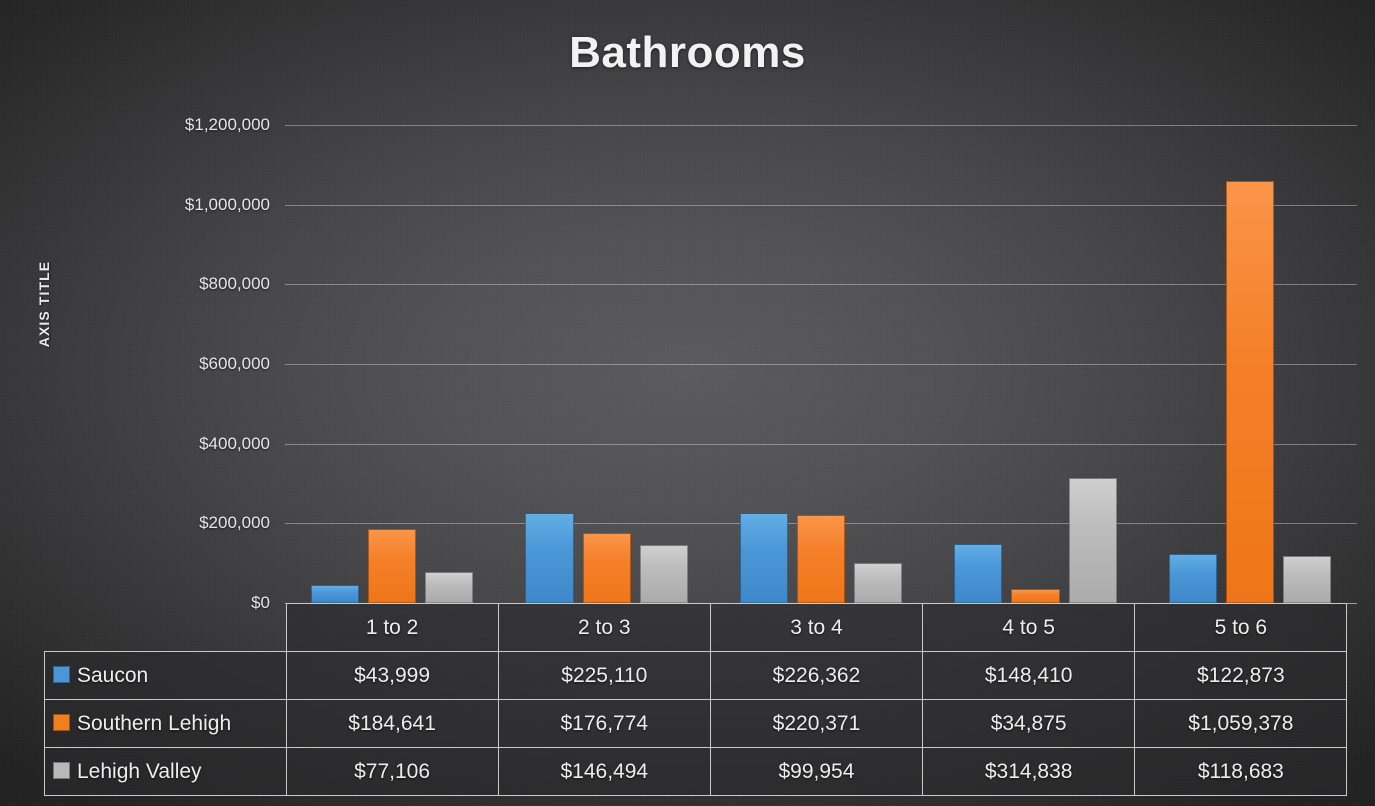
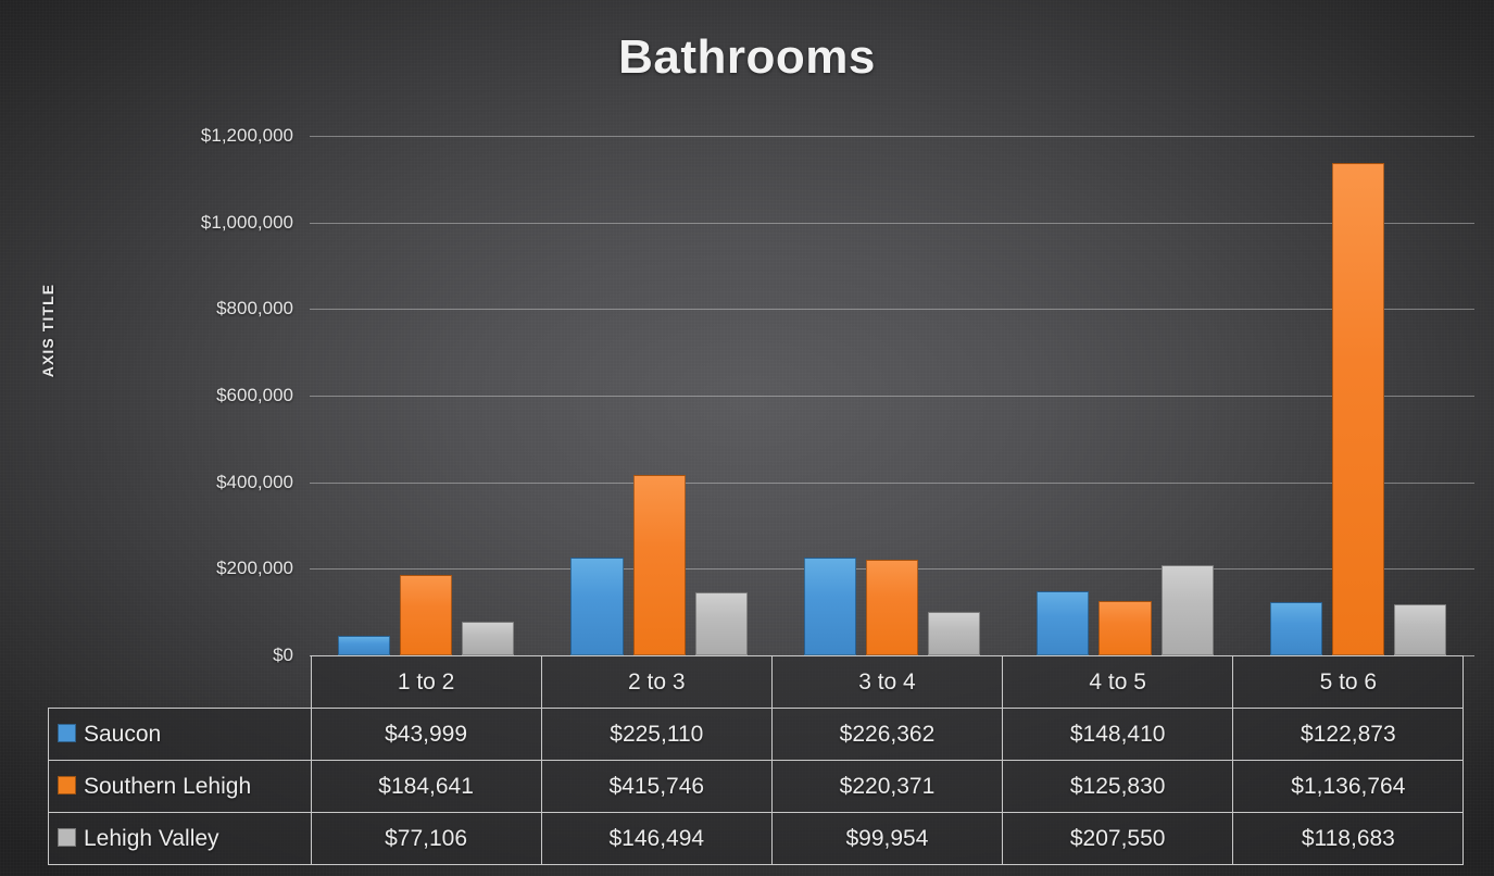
Southern Lehigh/2 to 3: $176,774 -> $415,746
Southern Lehigh/4 to 5: $34,875 -> $125,830
Lehigh Valley/4 to 5: $314,838 -> $207,550
Southern Lehigh/5 to 6: $1,059,378 -> $1,136,764
